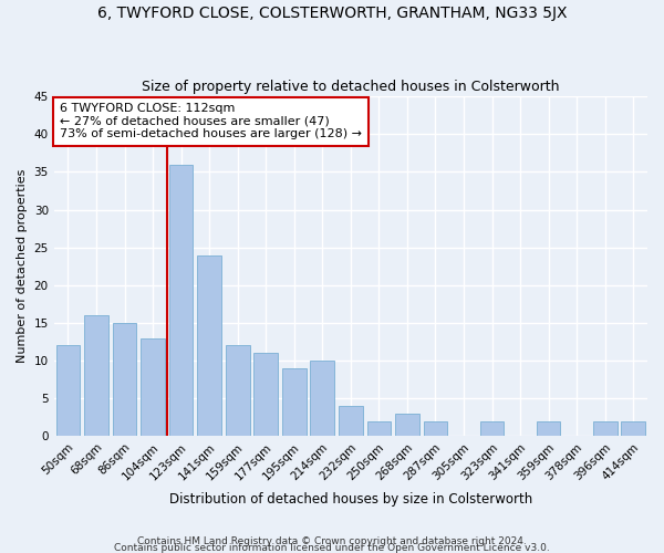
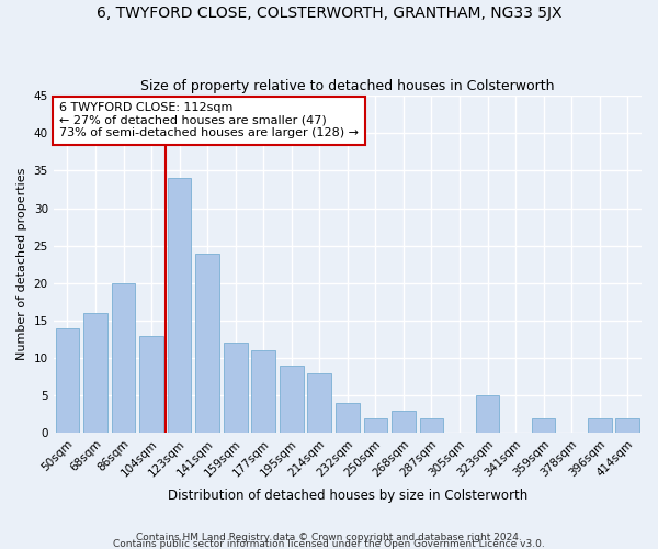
50sqm: 12 -> 14
86sqm: 15 -> 20
123sqm: 36 -> 34
214sqm: 10 -> 8
323sqm: 2 -> 5
